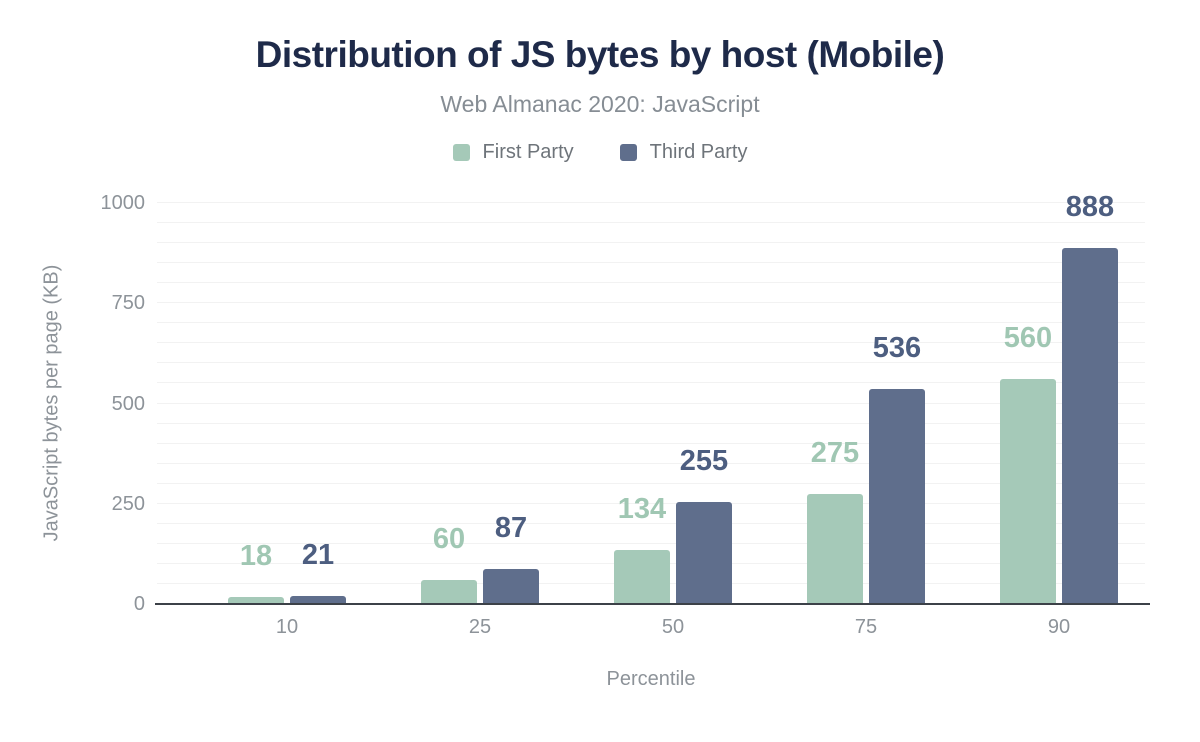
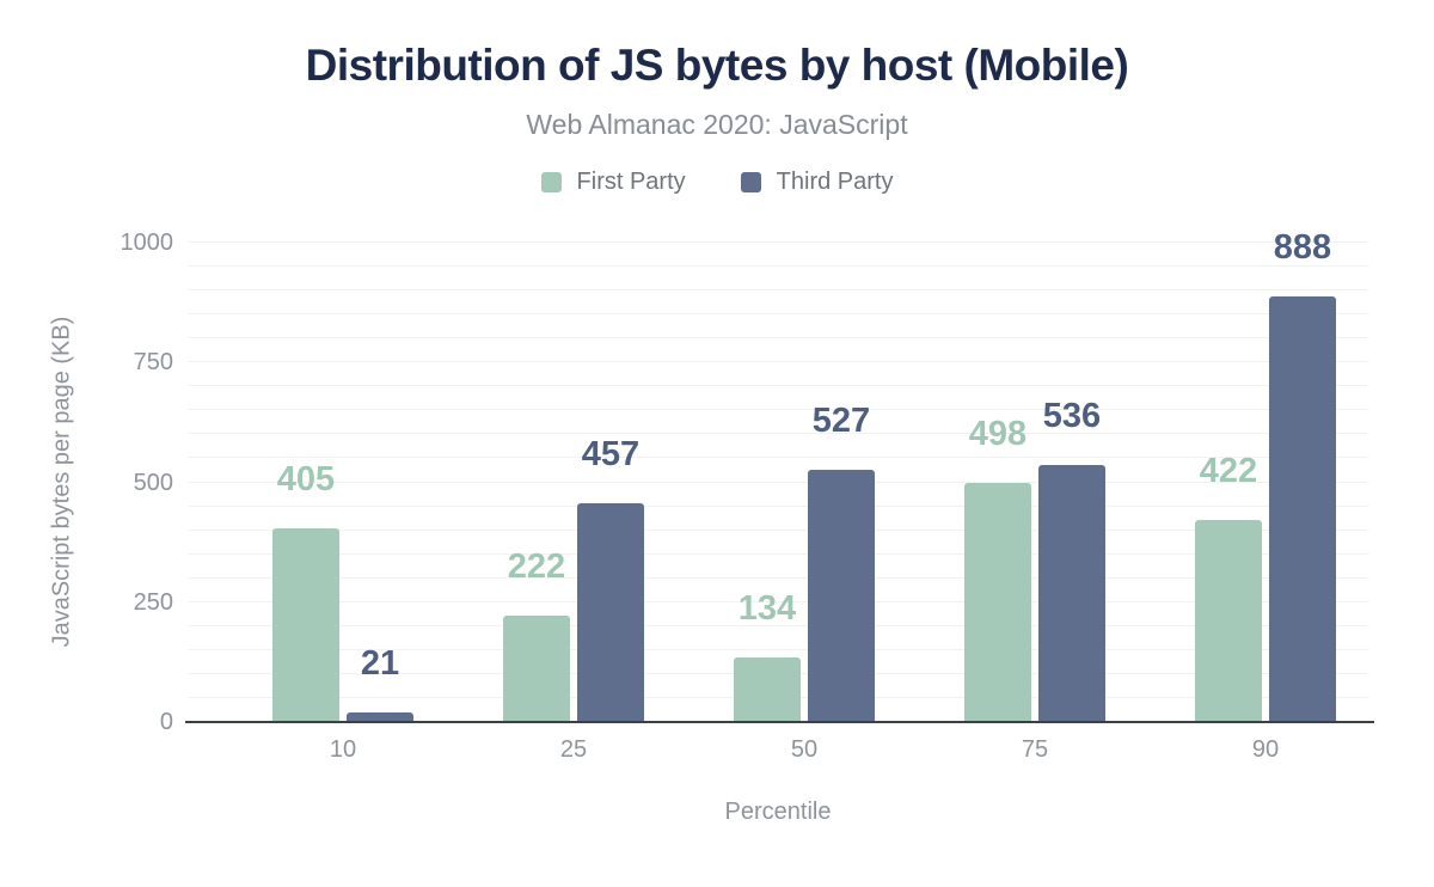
First Party/10: 18 -> 405
First Party/25: 60 -> 222
Third Party/25: 87 -> 457
Third Party/50: 255 -> 527
First Party/75: 275 -> 498
First Party/90: 560 -> 422
